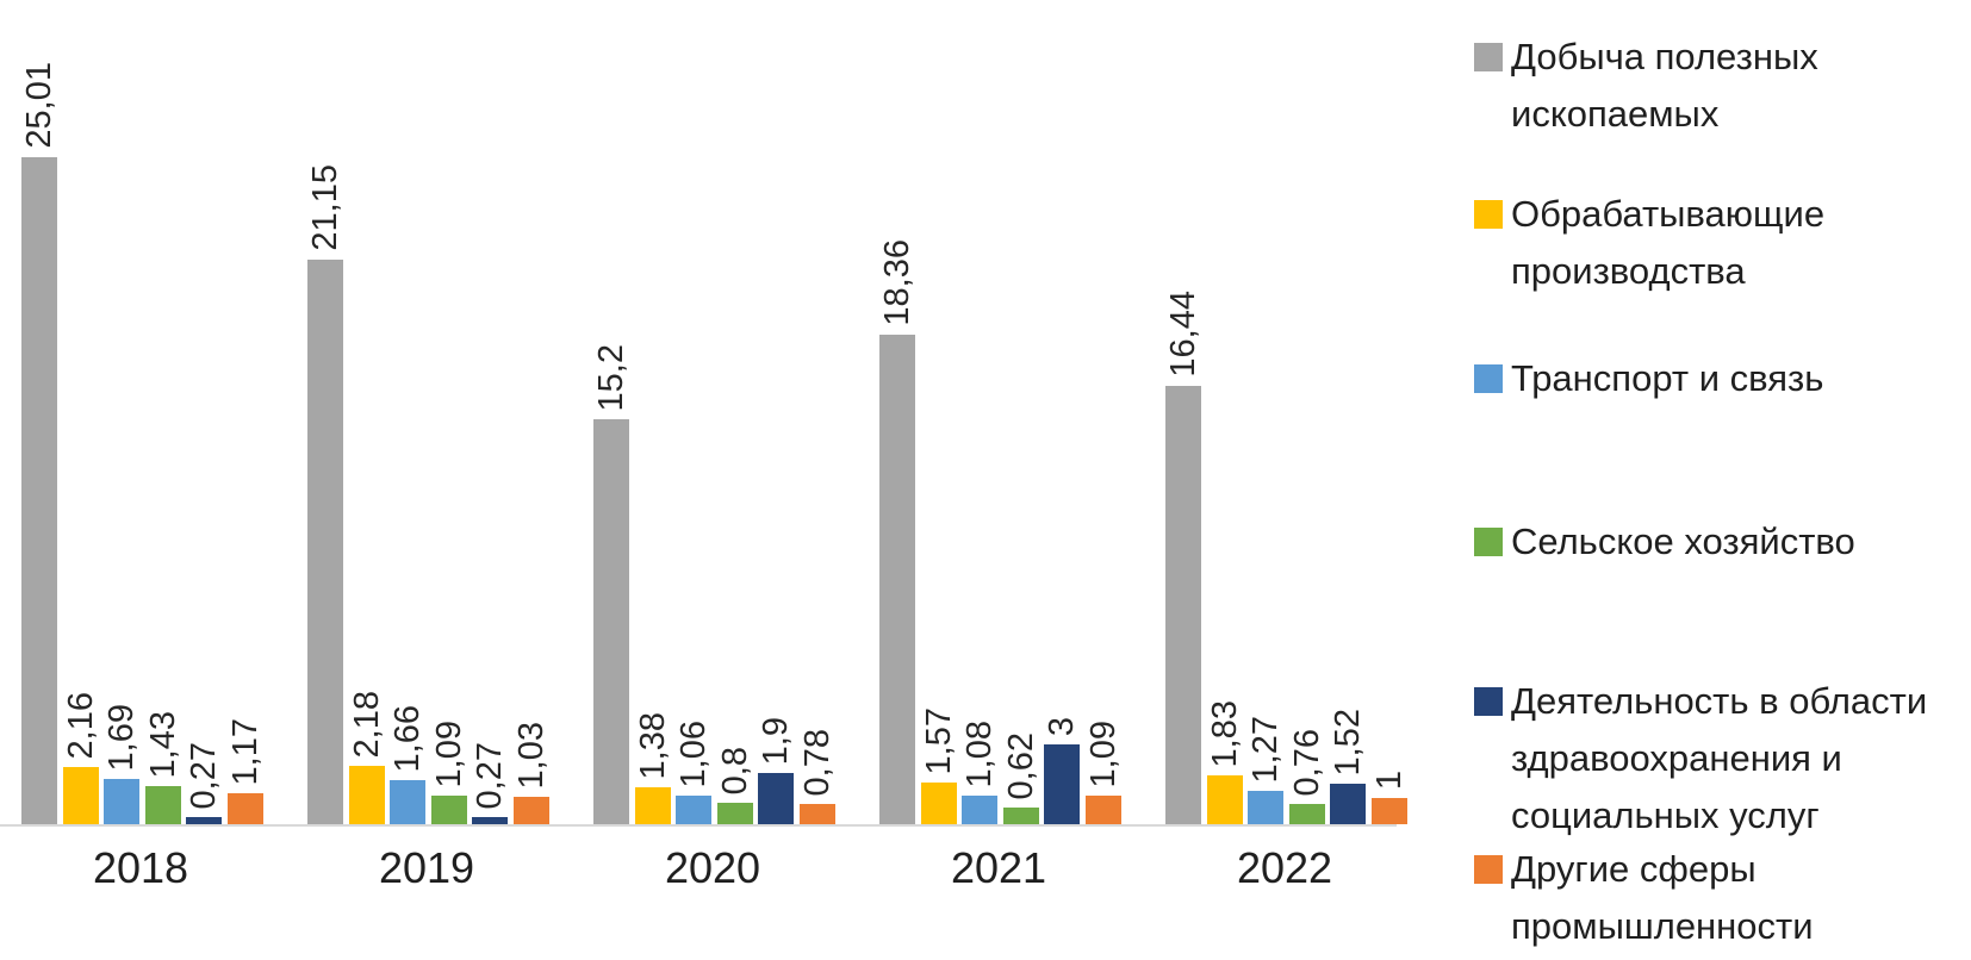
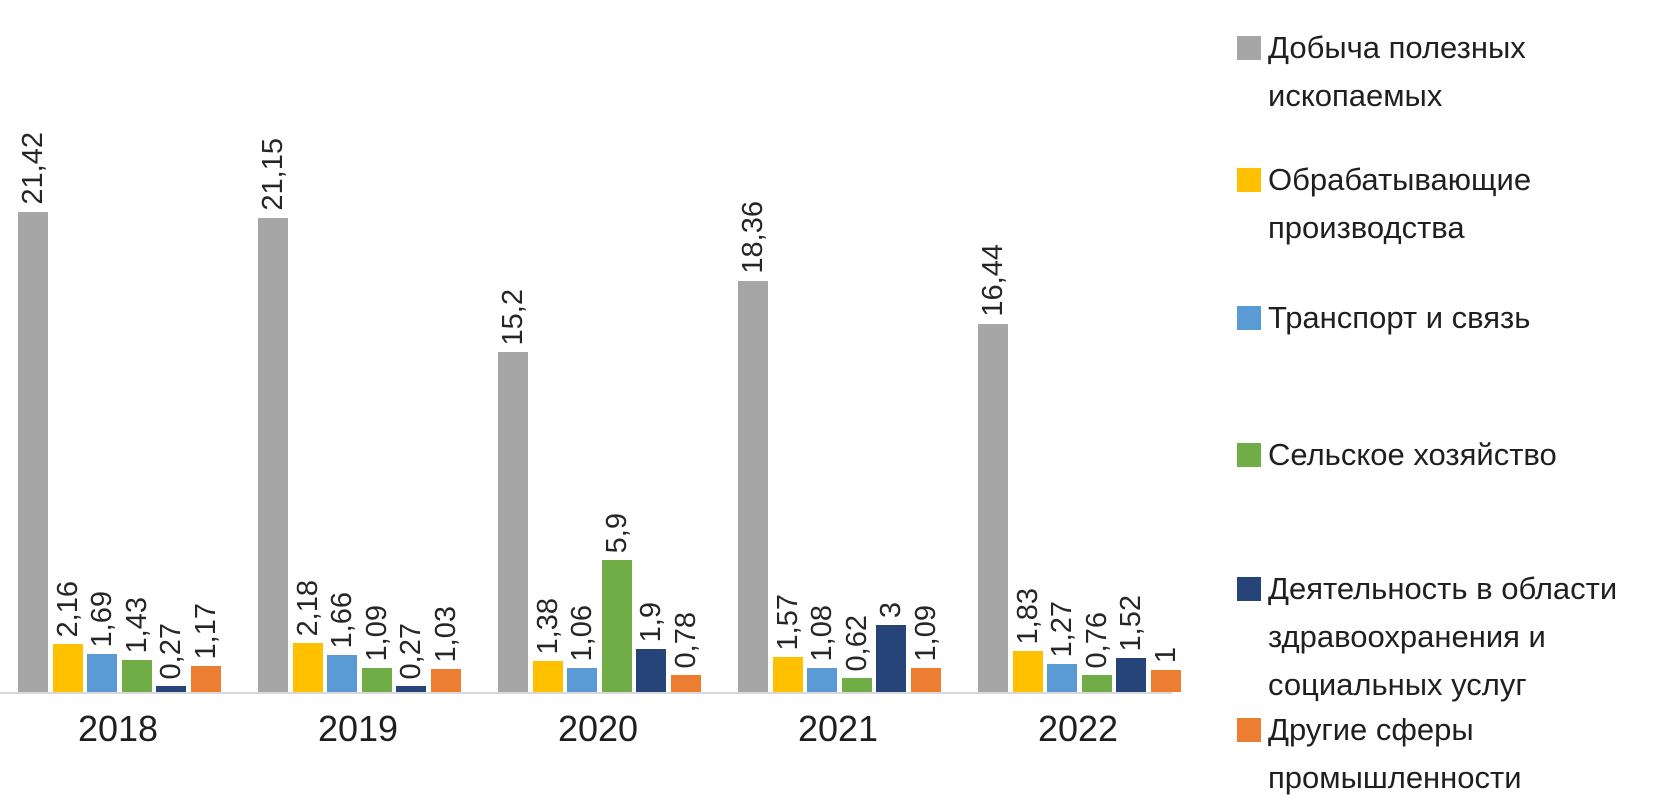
Добыча полезных ископаемых/2018: 25,01 -> 21,42
Сельское хозяйство/2020: 0,8 -> 5,9
